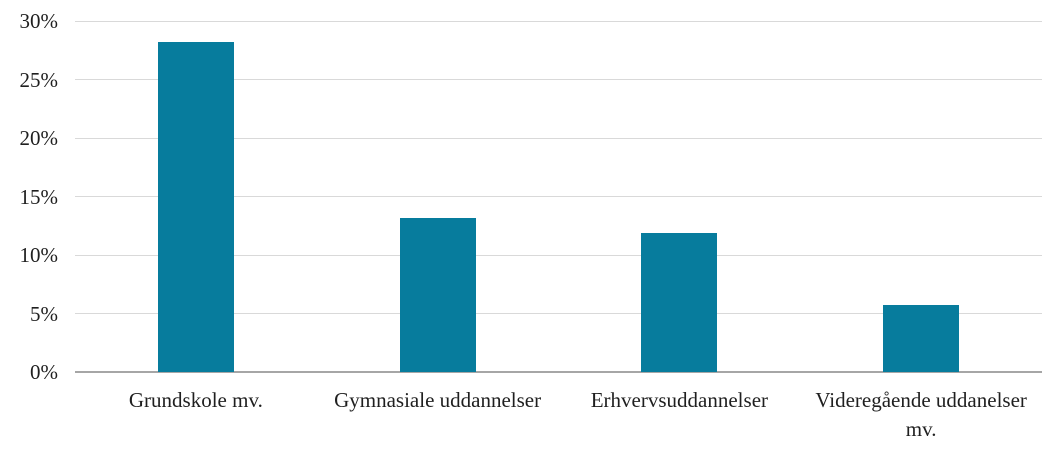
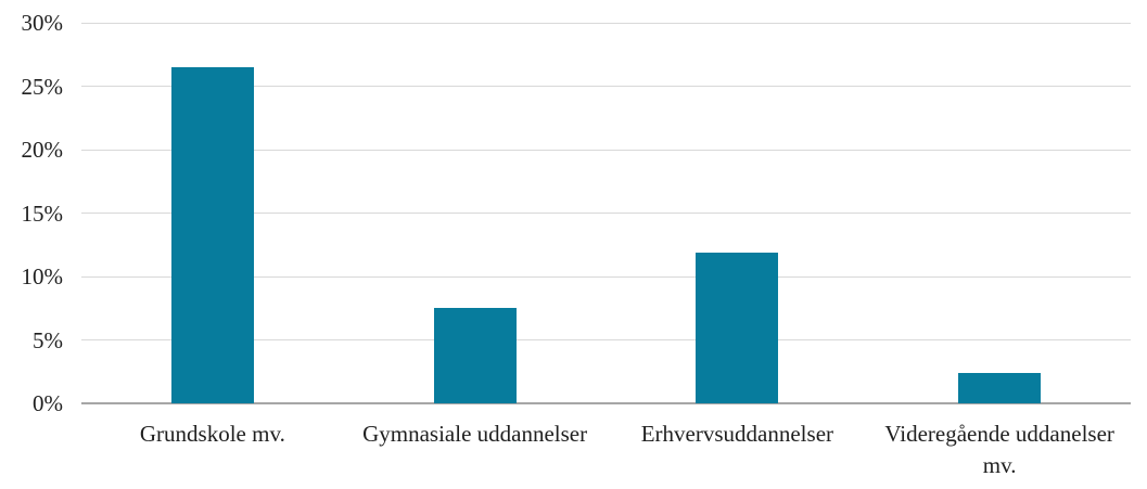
Grundskole mv.: 28.2% -> 26.5%
Gymnasiale uddannelser: 13.2% -> 7.5%
Videregående uddanelser mv.: 5.7% -> 2.4%
